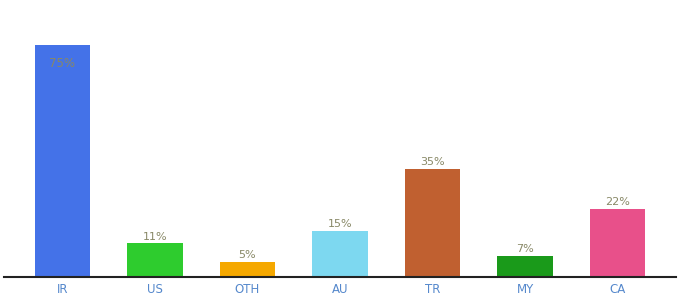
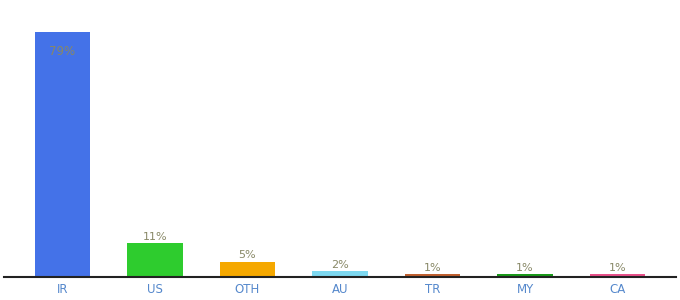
IR: 75% -> 79%
AU: 15% -> 2%
TR: 35% -> 1%
MY: 7% -> 1%
CA: 22% -> 1%
